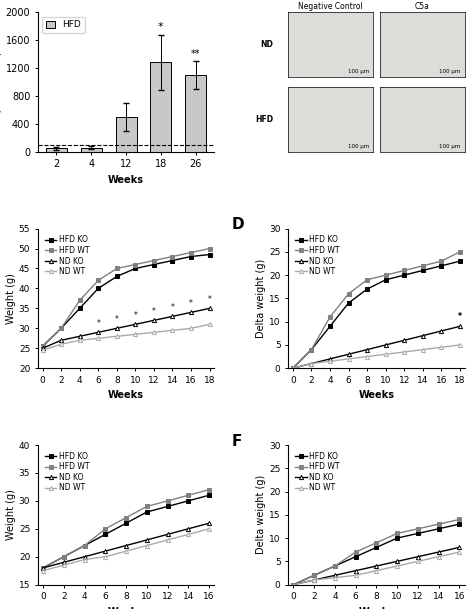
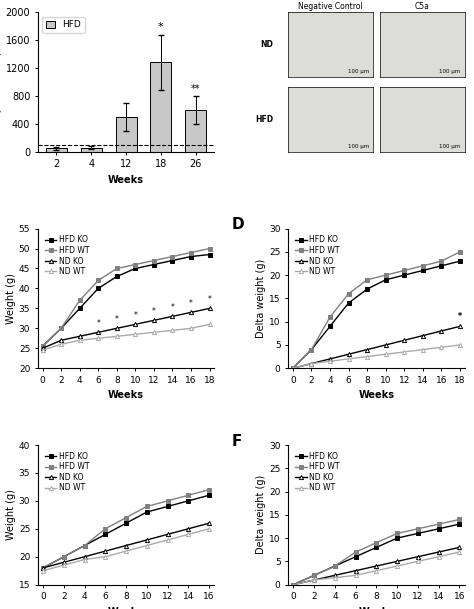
26: 1100 -> 600
